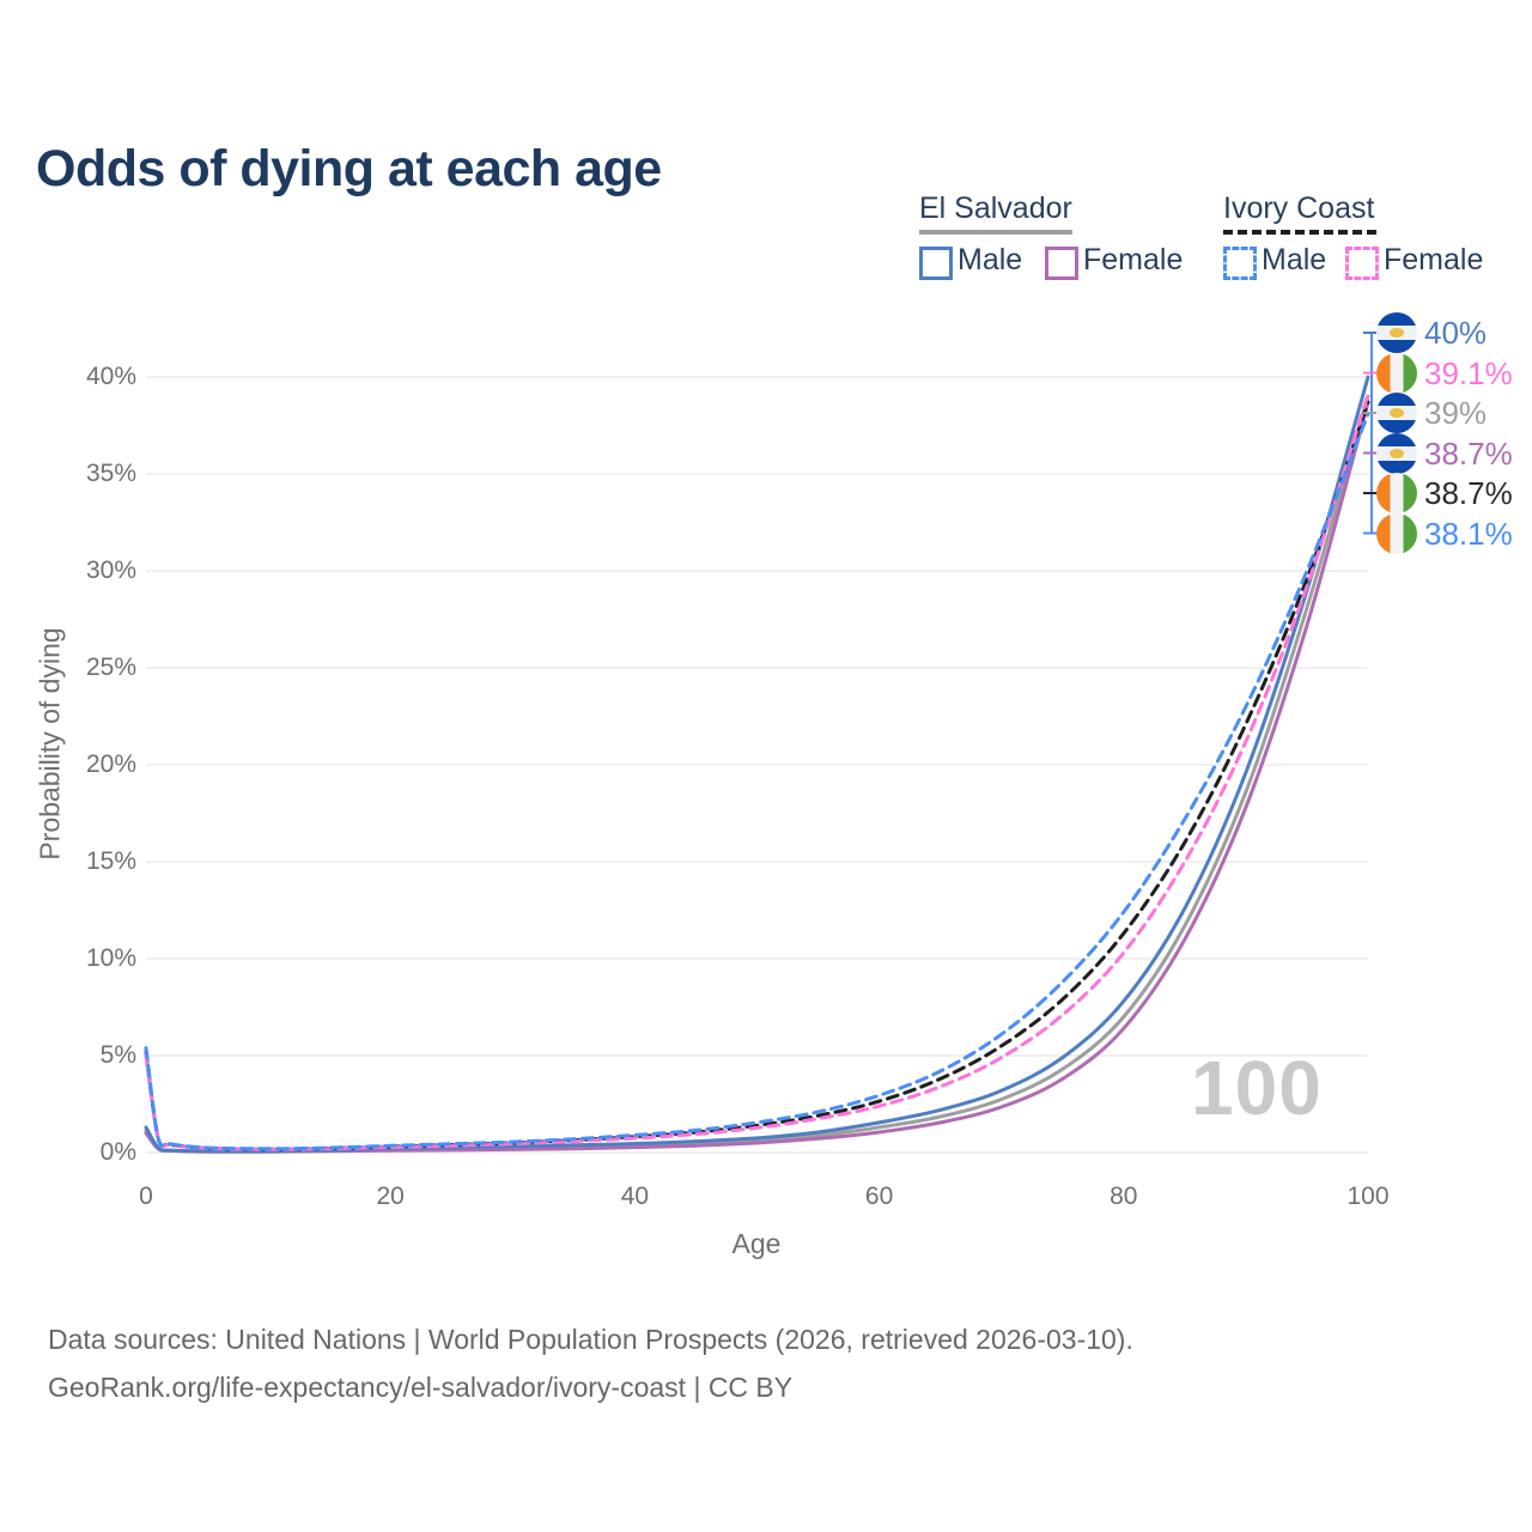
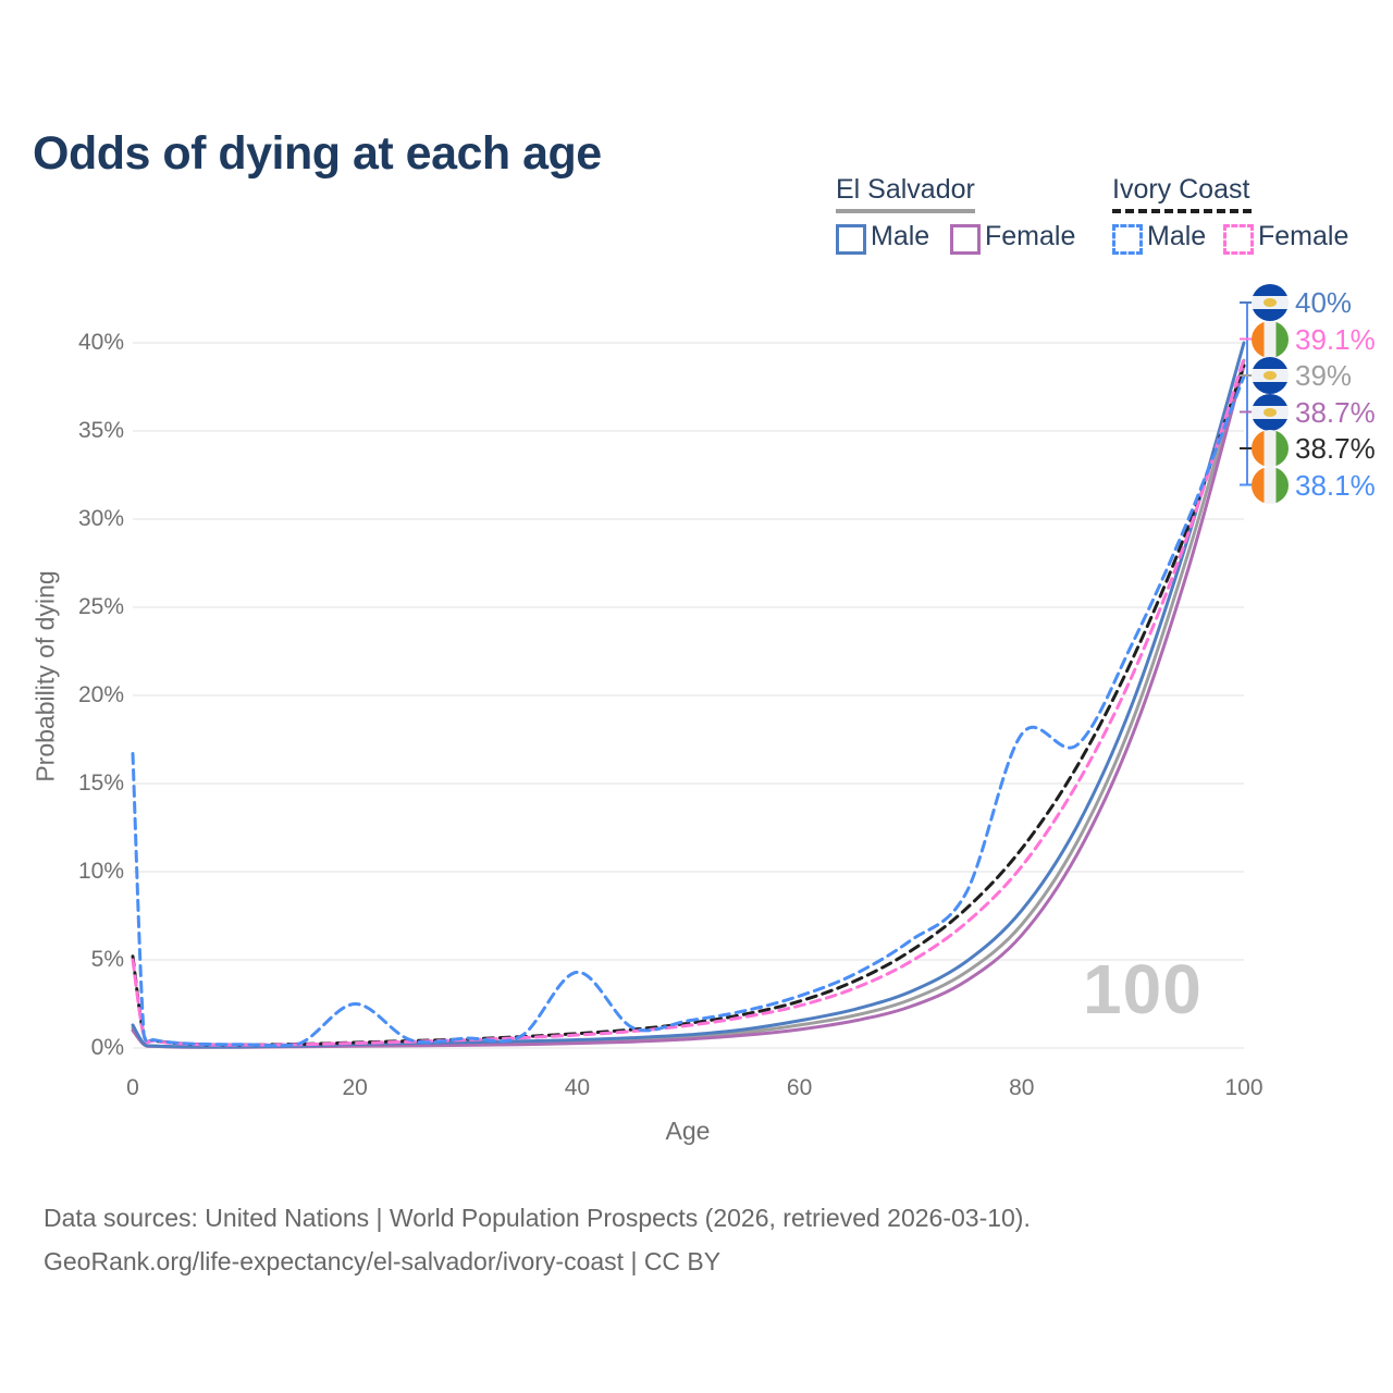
Ivory Coast Male/0: 5.4% -> 16.7%
Ivory Coast Male/20: 0.3% -> 2.5%
Ivory Coast Male/40: 0.9% -> 4.3%
Ivory Coast Male/80: 12.4% -> 17.8%
